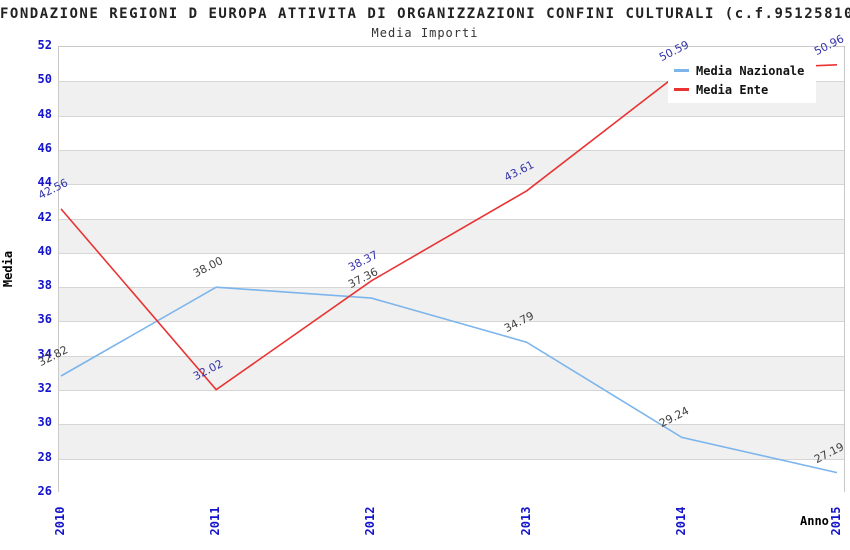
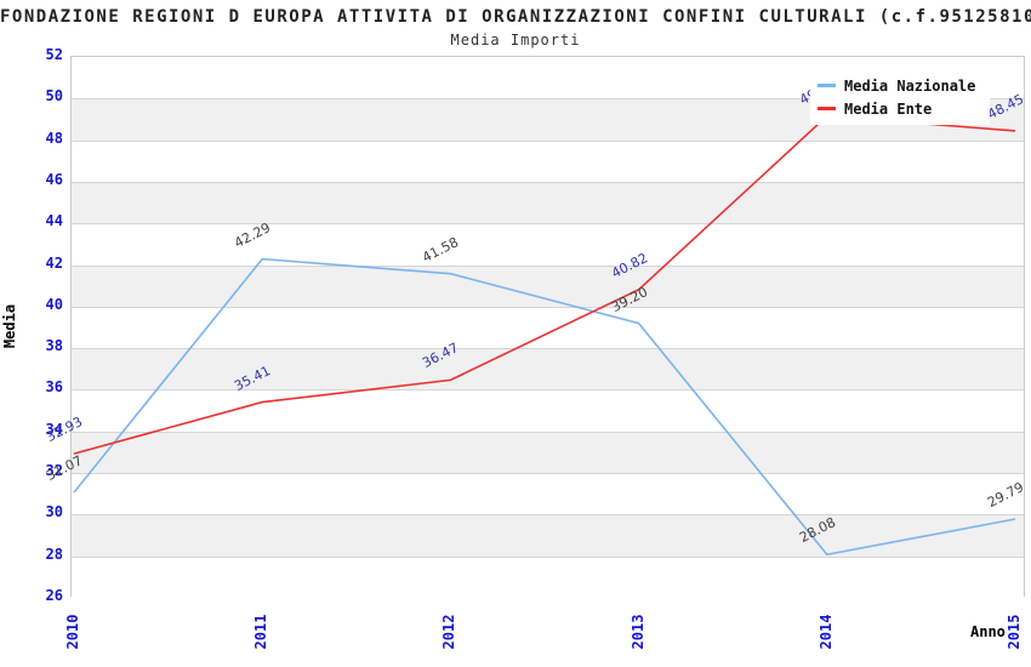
Media Nazionale/2010: 32.82 -> 31.07
Media Ente/2010: 42.56 -> 32.93
Media Nazionale/2011: 38.00 -> 42.29
Media Ente/2011: 32.02 -> 35.41
Media Nazionale/2012: 37.36 -> 41.58
Media Ente/2012: 38.37 -> 36.47
Media Nazionale/2013: 34.79 -> 39.20
Media Ente/2013: 43.61 -> 40.82
Media Nazionale/2014: 29.24 -> 28.08
Media Ente/2014: 50.59 -> 49.16
Media Nazionale/2015: 27.19 -> 29.79
Media Ente/2015: 50.96 -> 48.45
